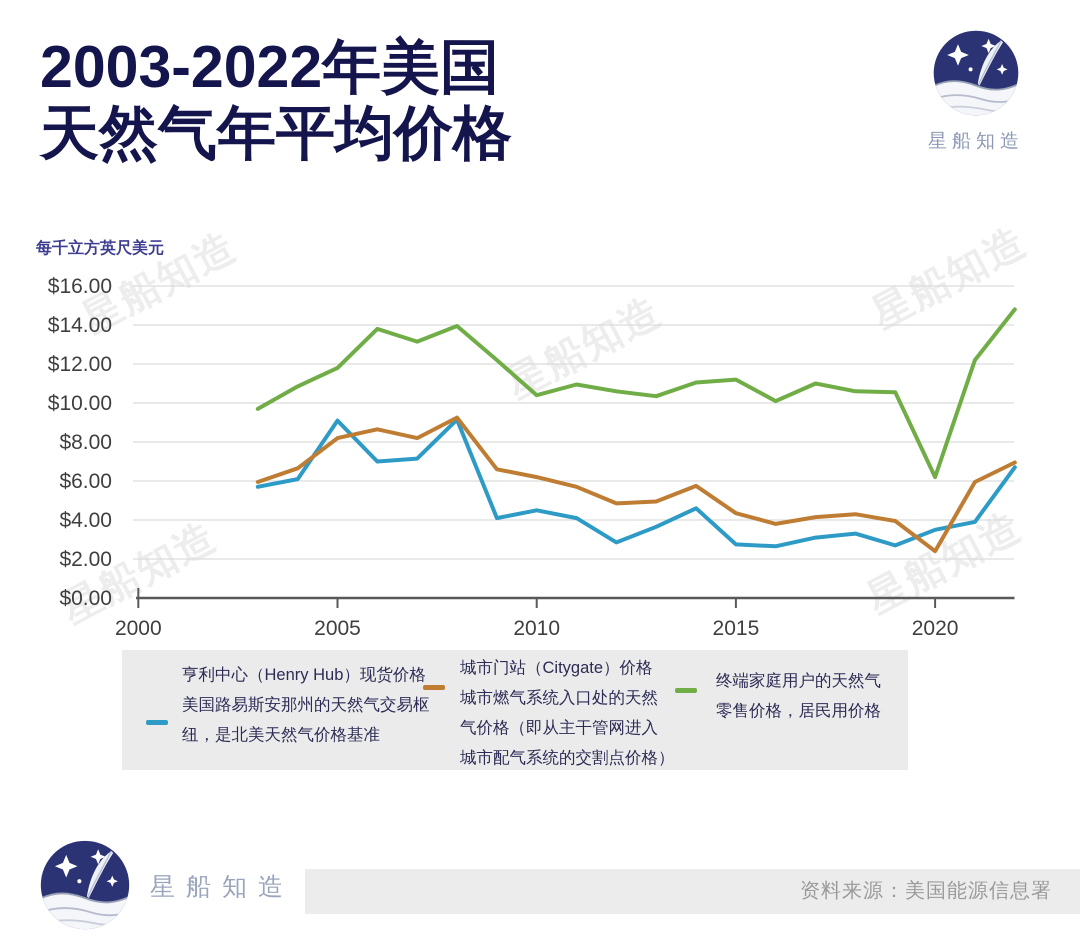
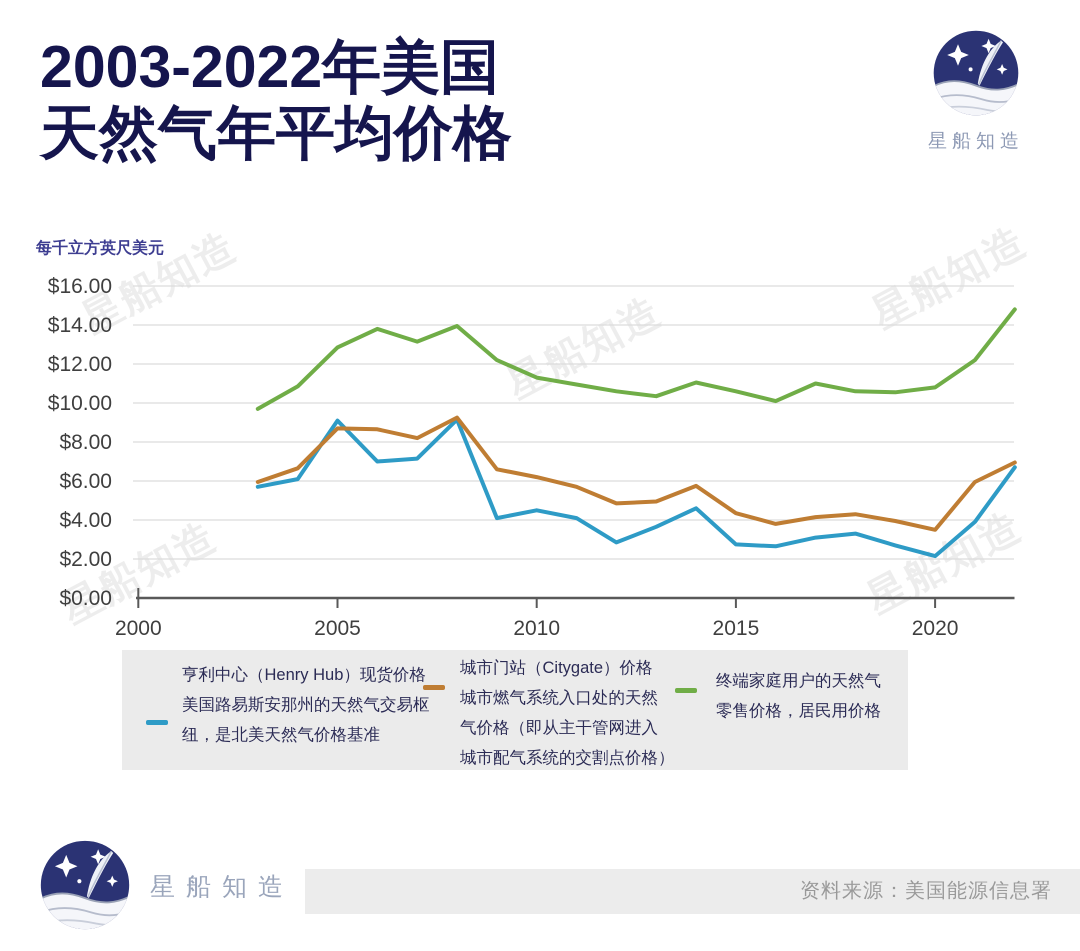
城市门站（Citygate）价格/2005: $8.2 -> $8.7
终端家庭用户的天然气零售价格，居民用价格/2005: $11.8 -> $12.8
终端家庭用户的天然气零售价格，居民用价格/2010: $10.4 -> $11.3
终端家庭用户的天然气零售价格，居民用价格/2015: $11.2 -> $10.6
亨利中心（Henry Hub）现货价格/2020: $3.5 -> $2.1
城市门站（Citygate）价格/2020: $2.4 -> $3.5
终端家庭用户的天然气零售价格，居民用价格/2020: $6.2 -> $10.8
